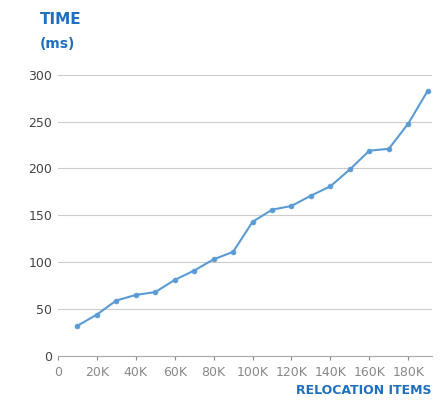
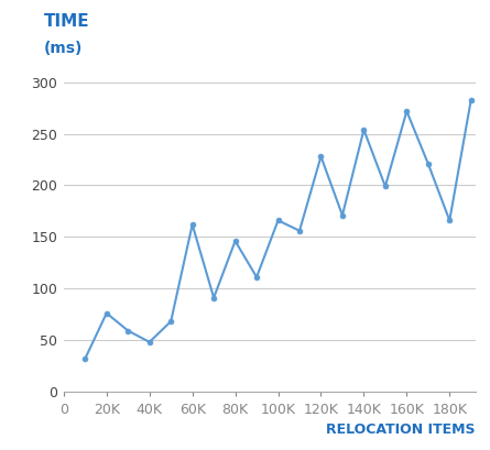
20K: 44 -> 76
40K: 65 -> 48
60K: 81 -> 162
80K: 103 -> 146
100K: 143 -> 166
120K: 160 -> 228
140K: 181 -> 254
160K: 219 -> 272
180K: 248 -> 166
